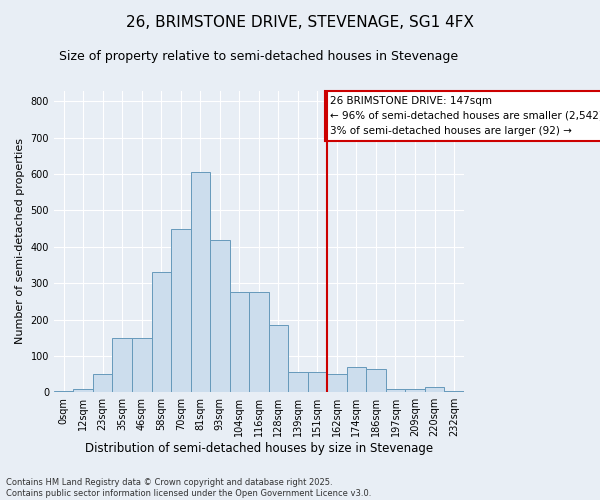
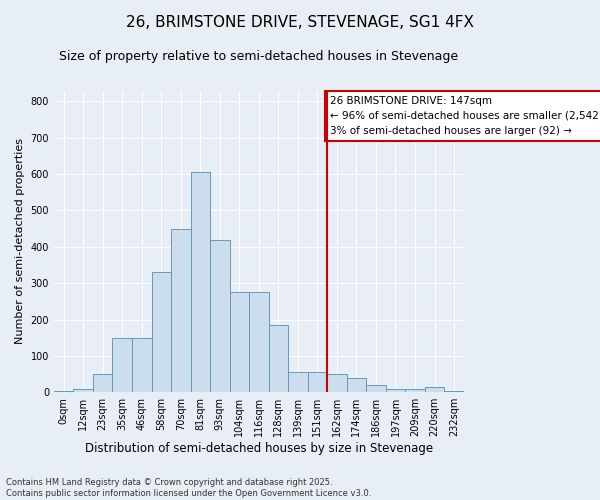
174sqm: 70 -> 40
186sqm: 65 -> 20
